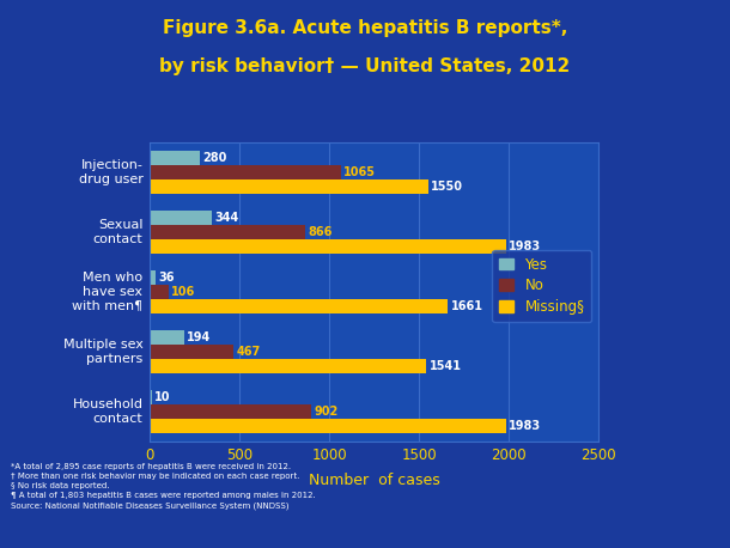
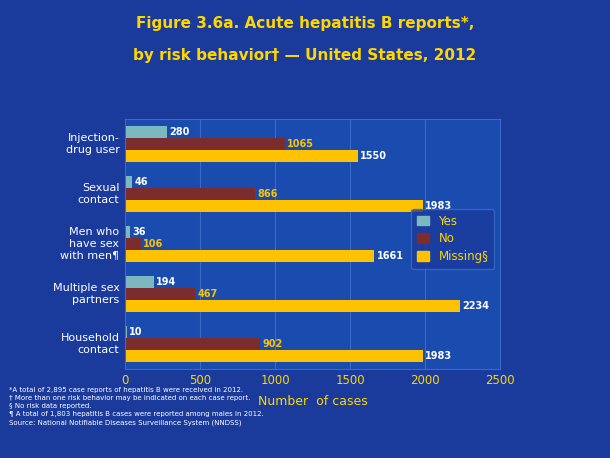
Yes/Sexual contact: 344 -> 46
Missing§/Multiple sex partners: 1541 -> 2234
